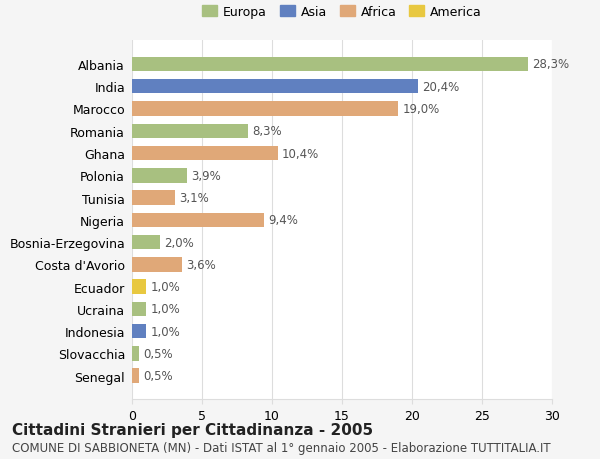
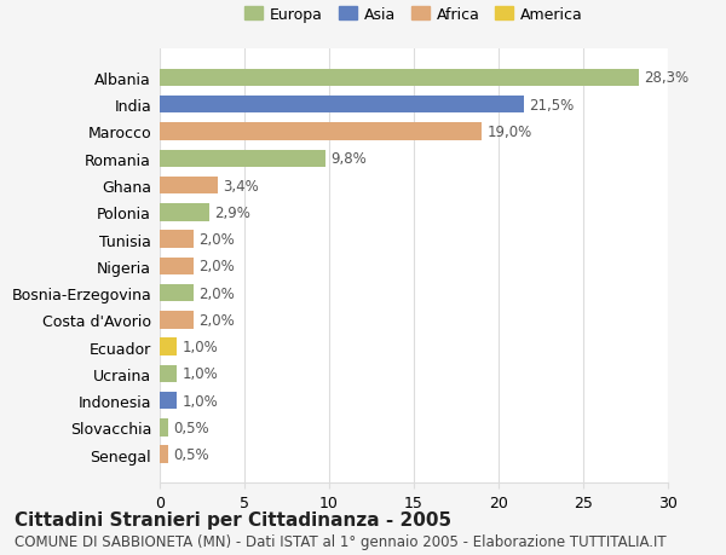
India: 20,4% -> 21,5%
Romania: 8,3% -> 9,8%
Ghana: 10,4% -> 3,4%
Polonia: 3,9% -> 2,9%
Tunisia: 3,1% -> 2,0%
Nigeria: 9,4% -> 2,0%
Costa d'Avorio: 3,6% -> 2,0%
